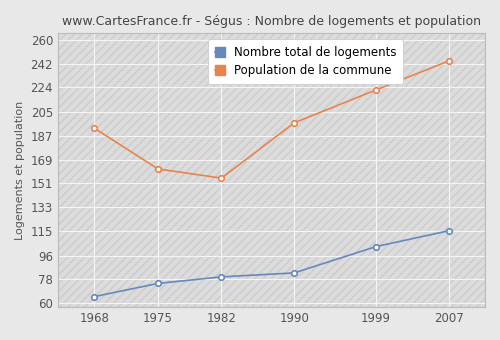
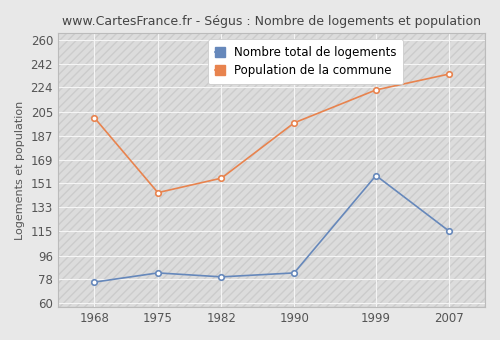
Nombre total de logements/1968: 65 -> 76
Population de la commune/1968: 193 -> 201
Nombre total de logements/1975: 75 -> 83
Population de la commune/1975: 162 -> 144
Nombre total de logements/1999: 103 -> 157
Population de la commune/2007: 244 -> 234
